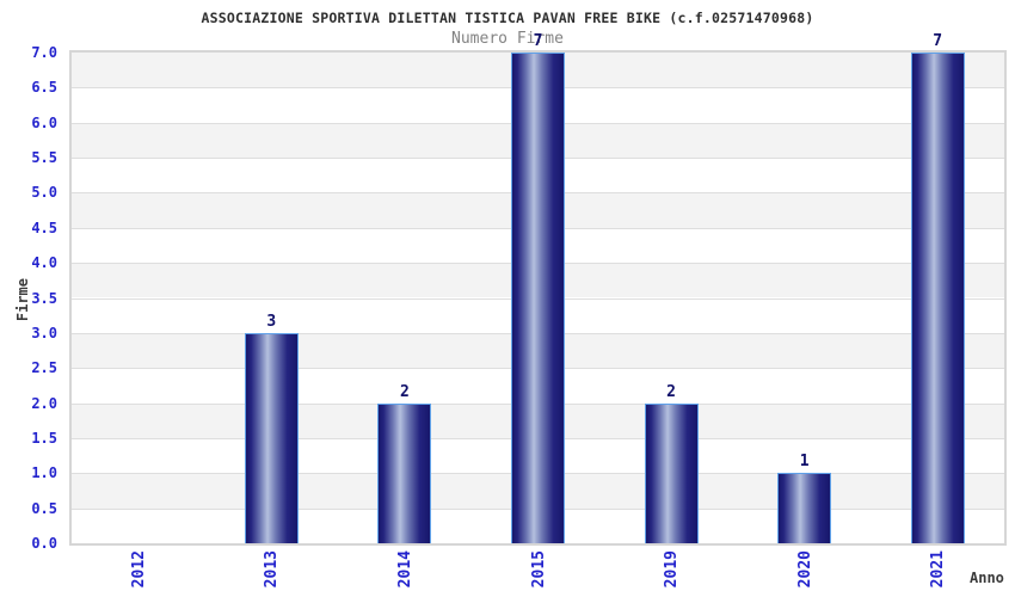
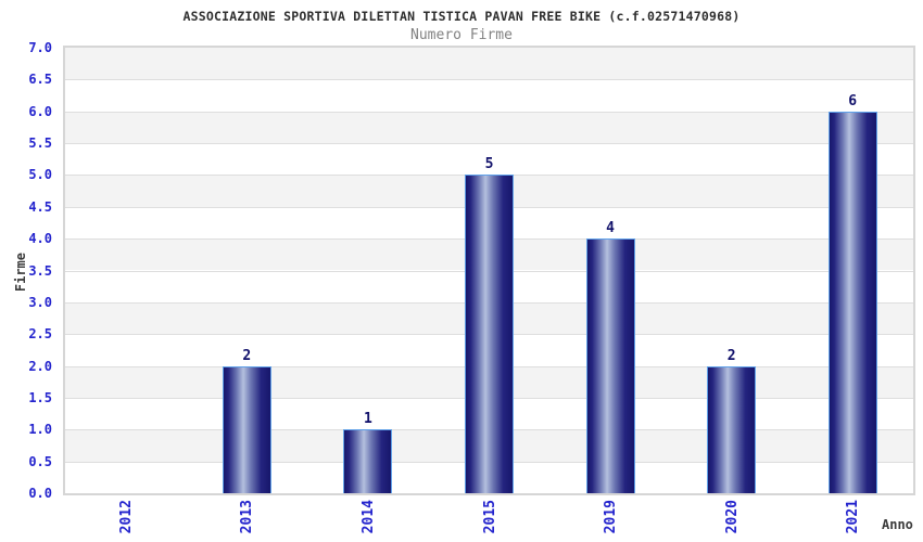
2013: 3 -> 2
2014: 2 -> 1
2015: 7 -> 5
2019: 2 -> 4
2020: 1 -> 2
2021: 7 -> 6
